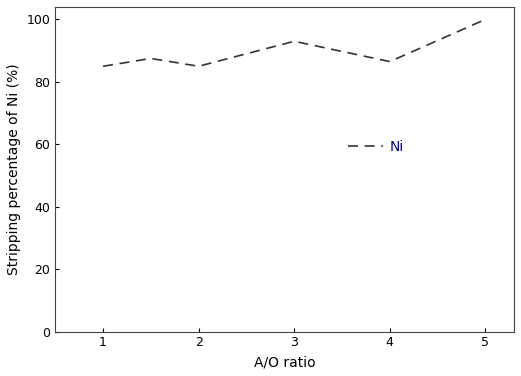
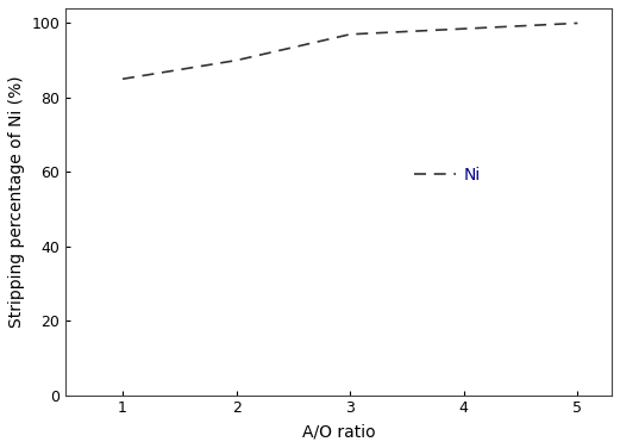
2: 85.0 -> 90.0
3: 93.0 -> 97.0
4: 86.5 -> 98.5
